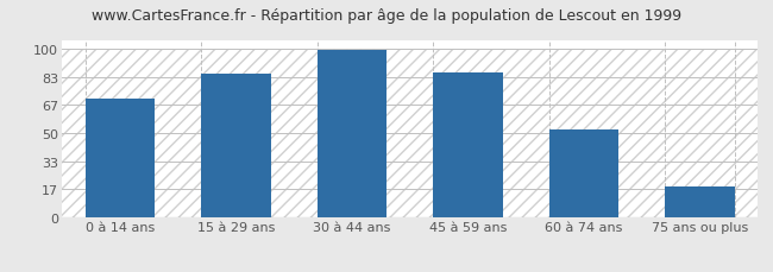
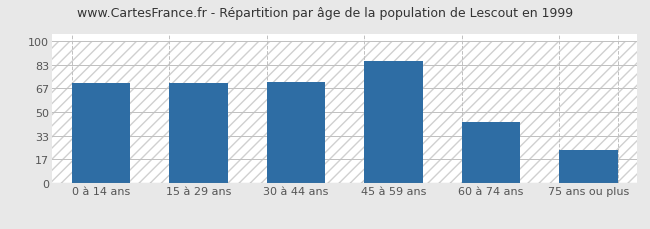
15 à 29 ans: 85 -> 70
30 à 44 ans: 99 -> 71
60 à 74 ans: 52 -> 43
75 ans ou plus: 18 -> 23
